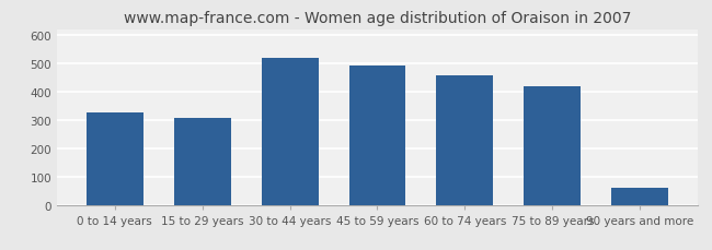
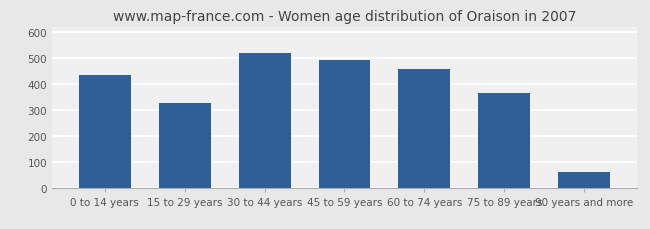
0 to 14 years: 325 -> 435
15 to 29 years: 305 -> 327
75 to 89 years: 420 -> 365
